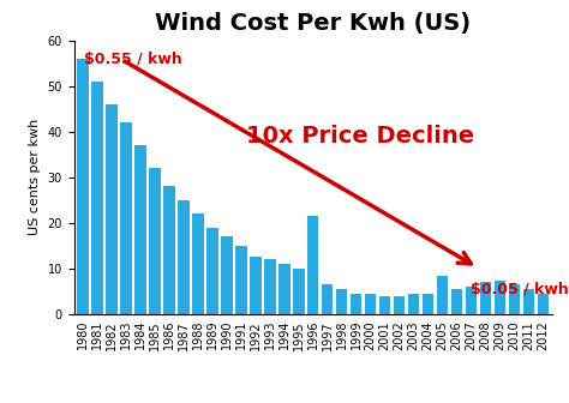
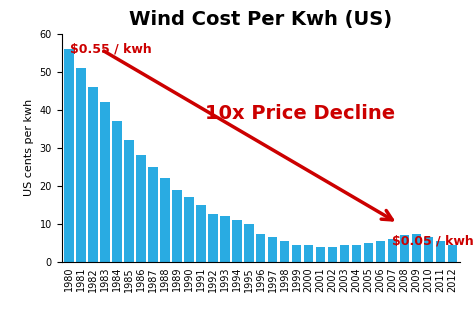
1996: 21.5 -> 7.5
2005: 8.5 -> 5.0
